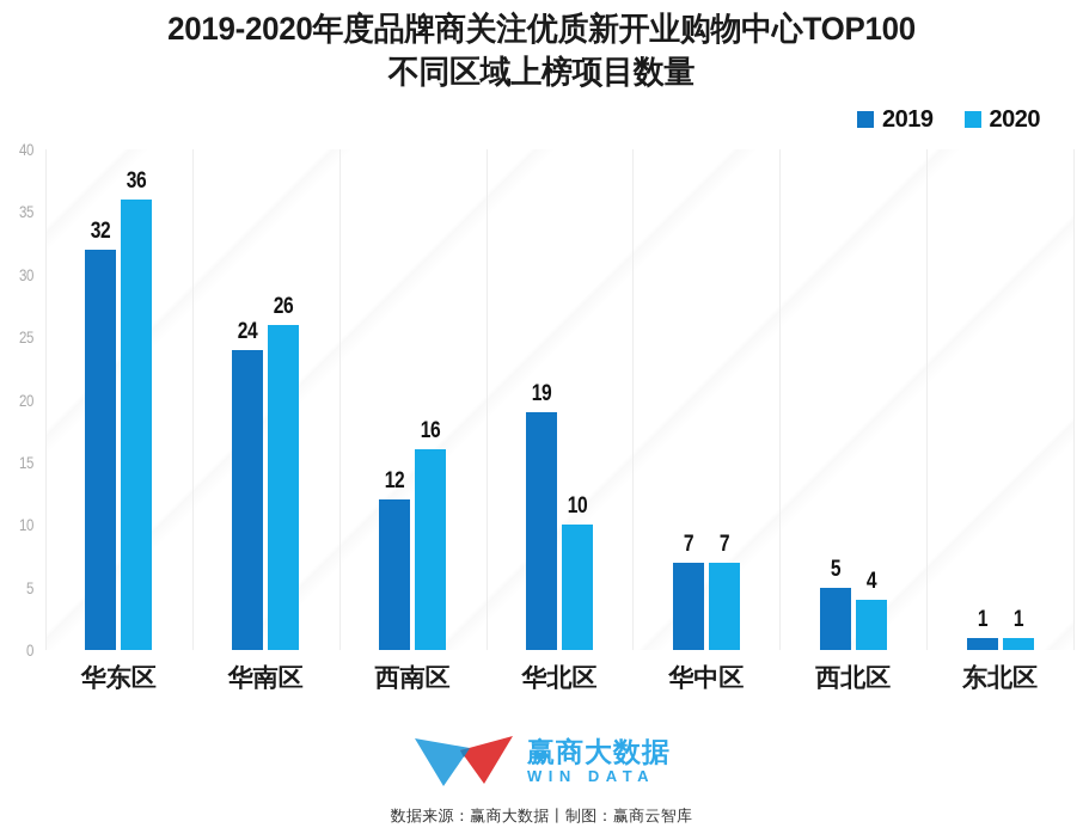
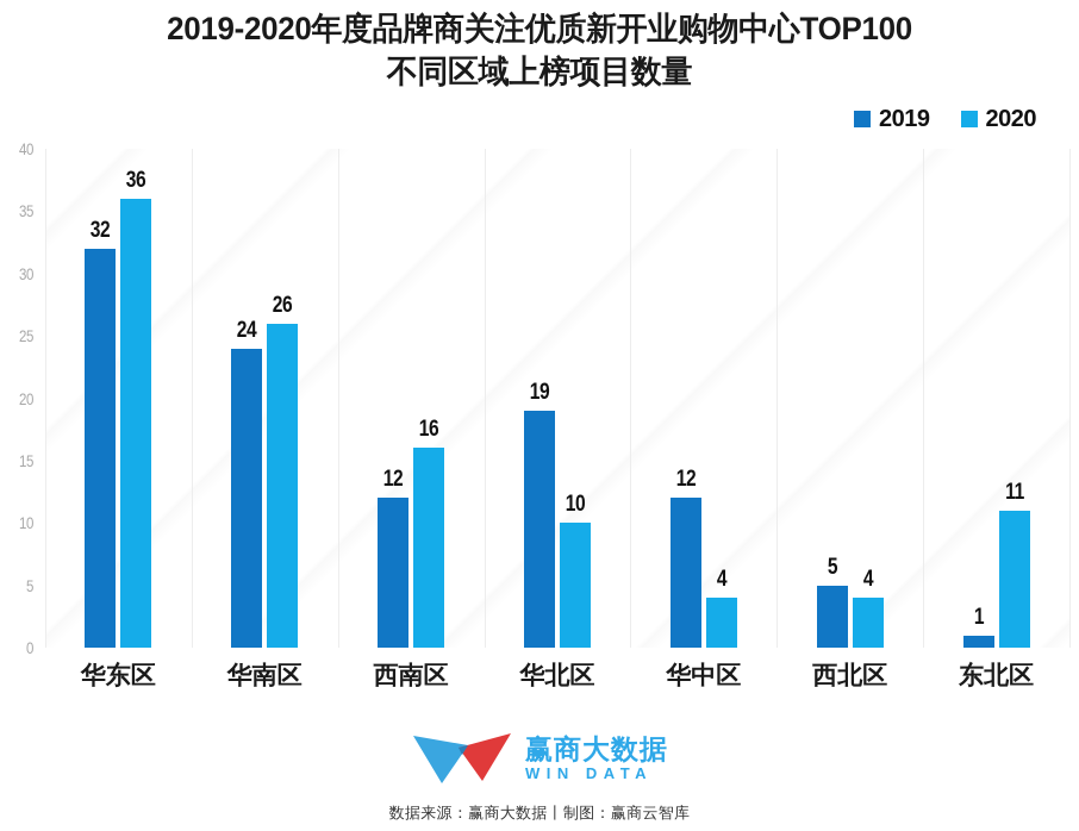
2019/华中区: 7 -> 12
2020/华中区: 7 -> 4
2020/东北区: 1 -> 11
